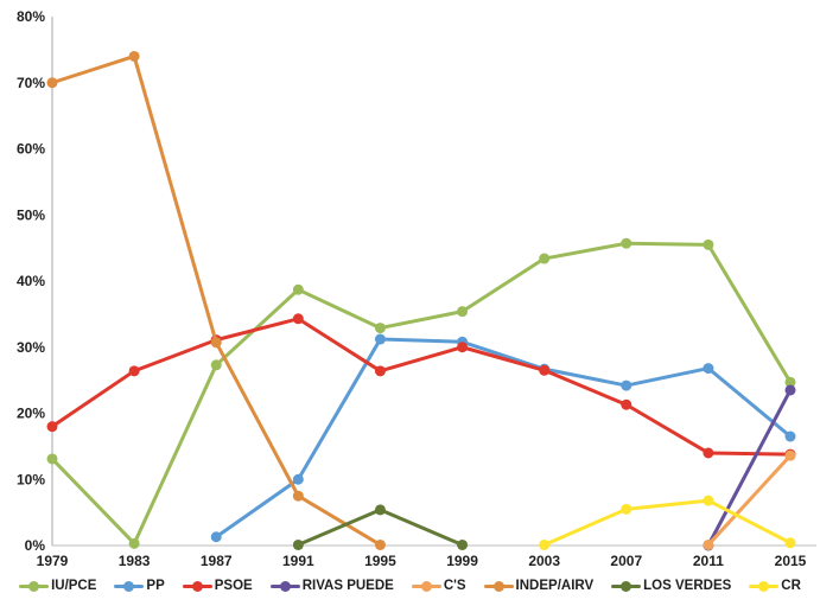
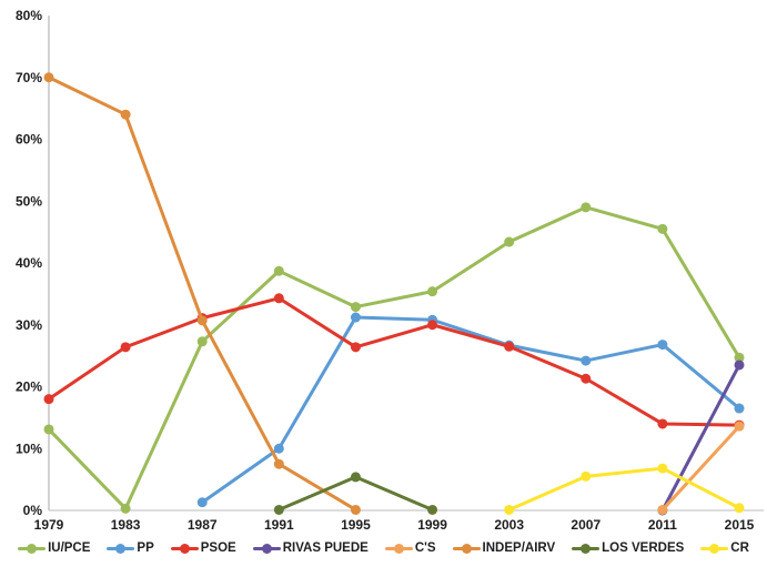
INDEP/AIRV/1983: 74% -> 64%
IU/PCE/2007: 46% -> 49%
